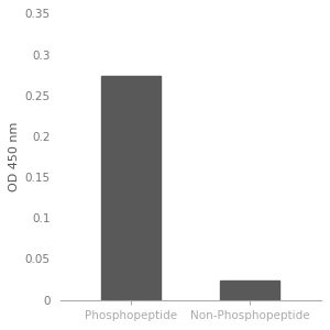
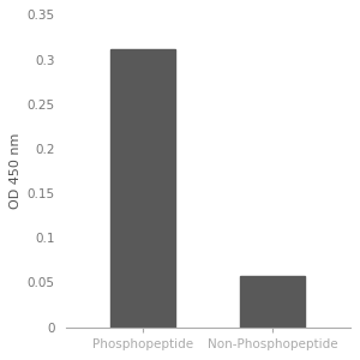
Phosphopeptide: 0.274 -> 0.312
Non-Phosphopeptide: 0.024 -> 0.057
